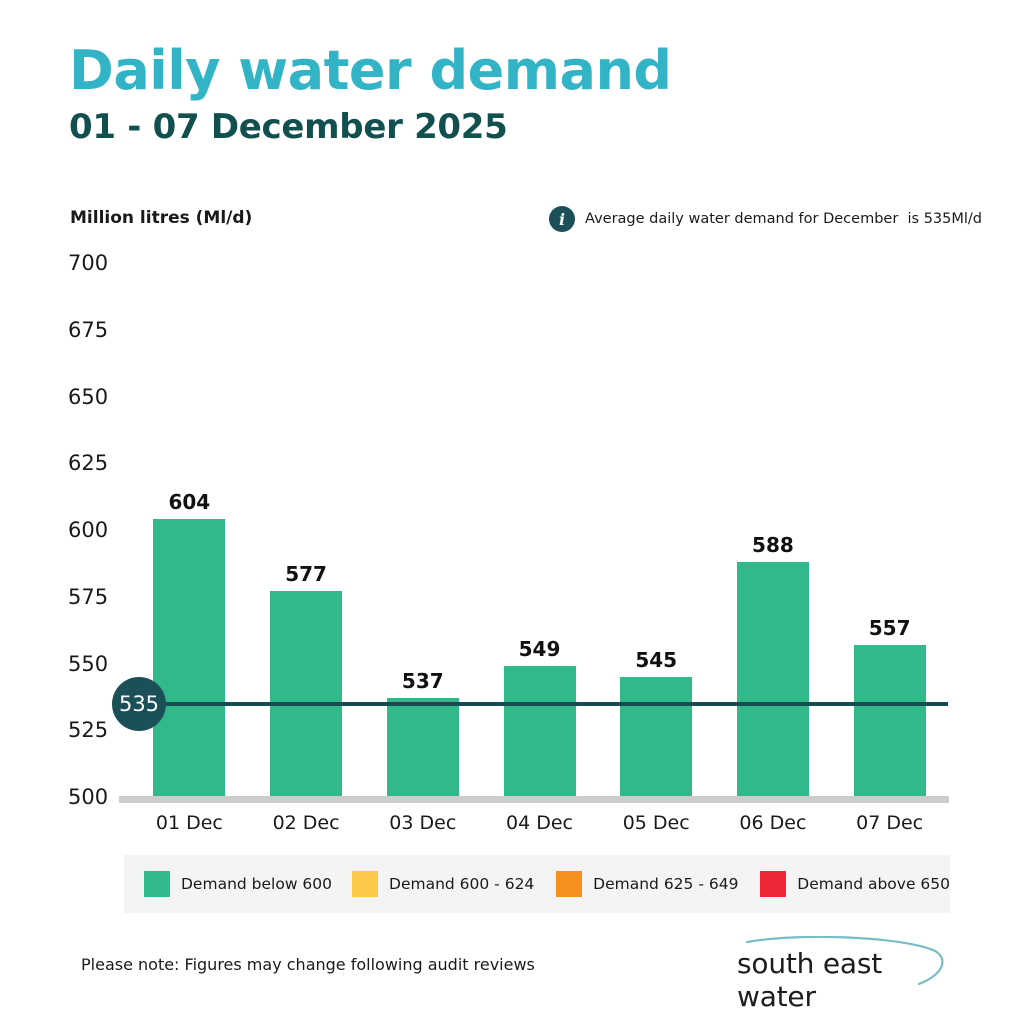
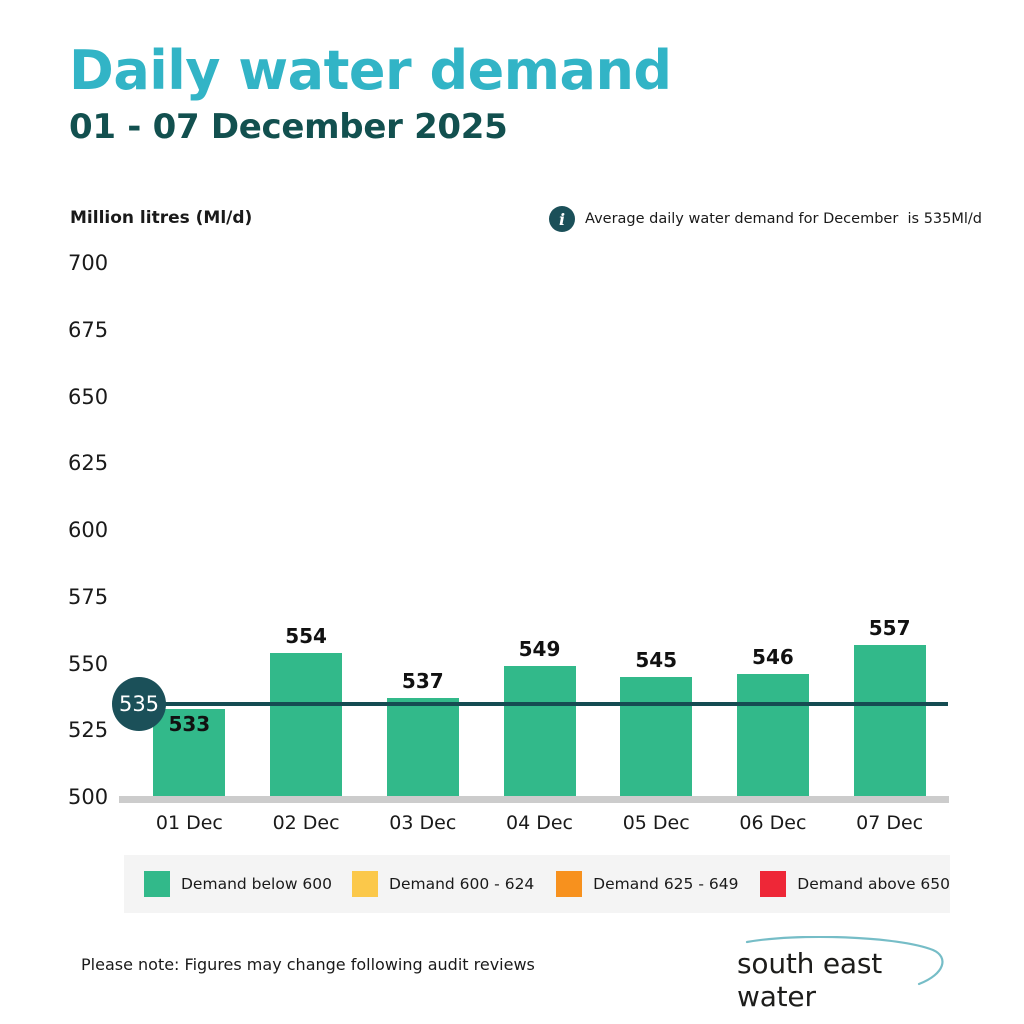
01 Dec: 604 -> 533
02 Dec: 577 -> 554
06 Dec: 588 -> 546
